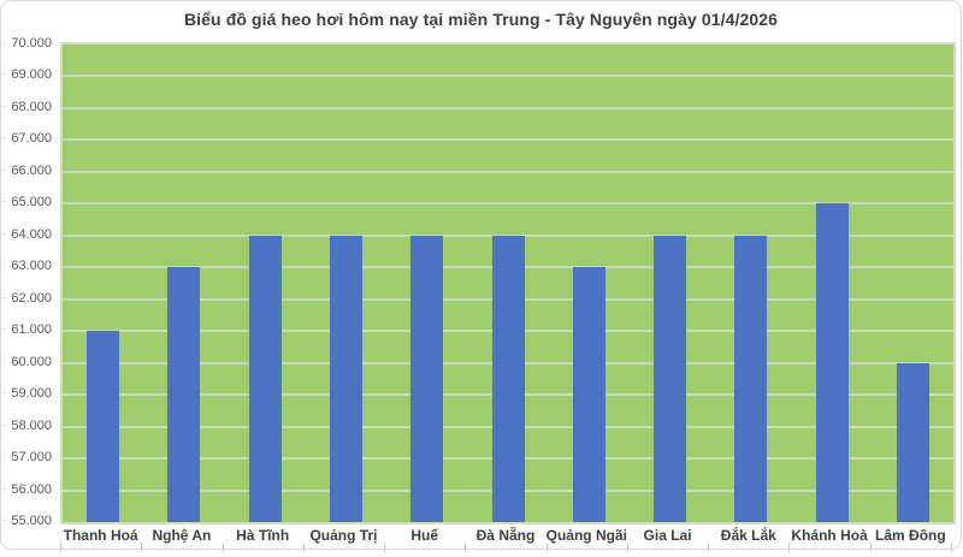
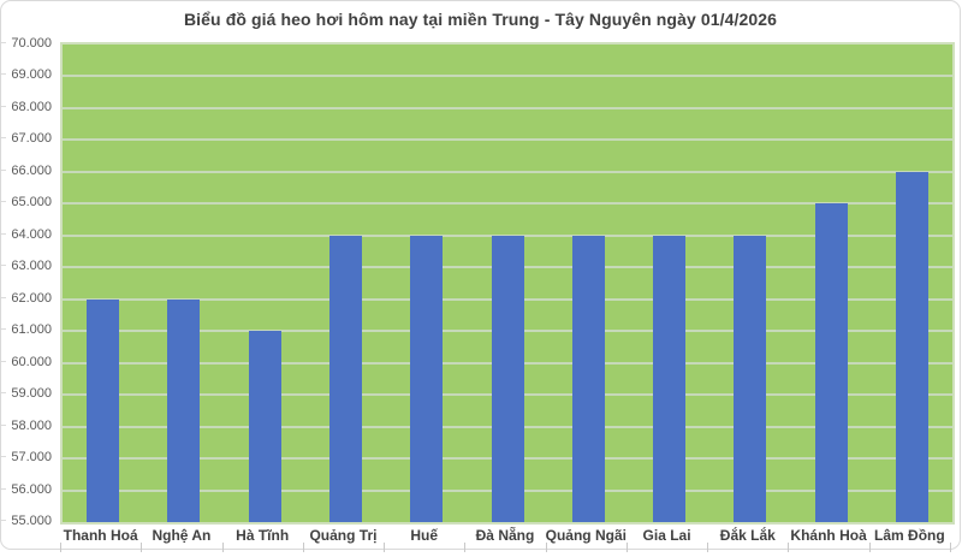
Thanh Hoá: 61000 -> 62000
Nghệ An: 63000 -> 62000
Hà Tĩnh: 64000 -> 61000
Quảng Ngãi: 63000 -> 64000
Lâm Đồng: 60000 -> 66000
